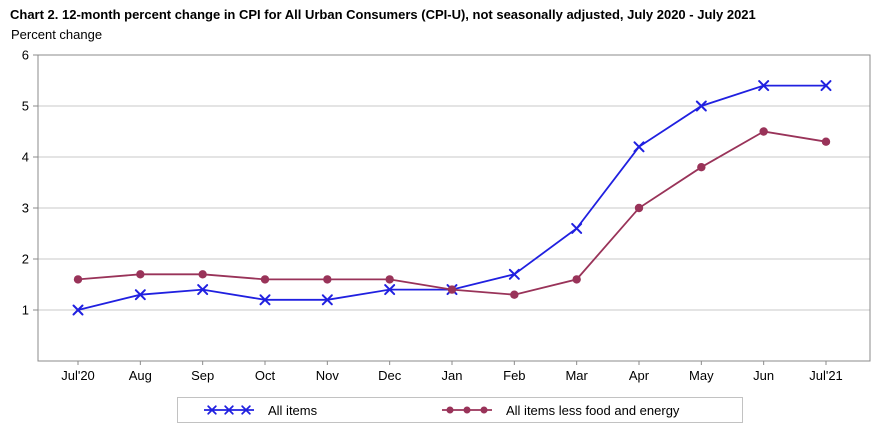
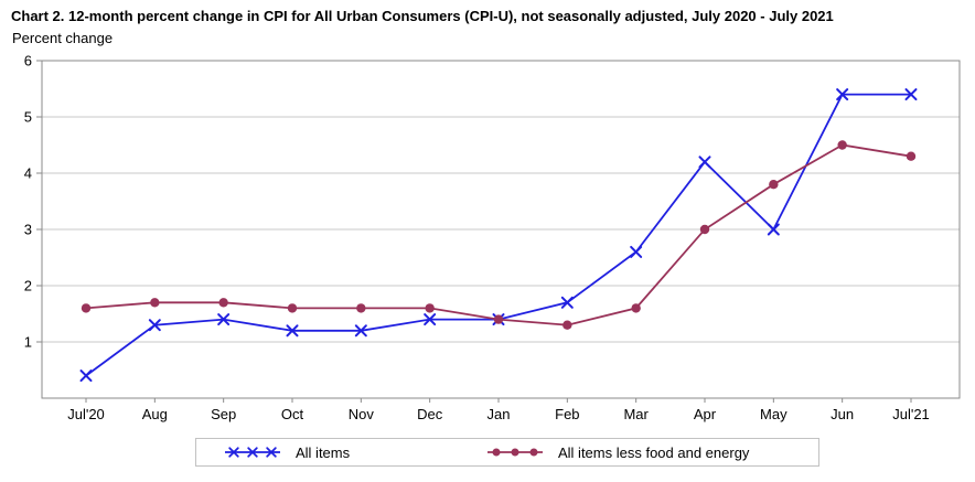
All items/Jul'20: 1.0 -> 0.4
All items/May: 5.0 -> 3.0
